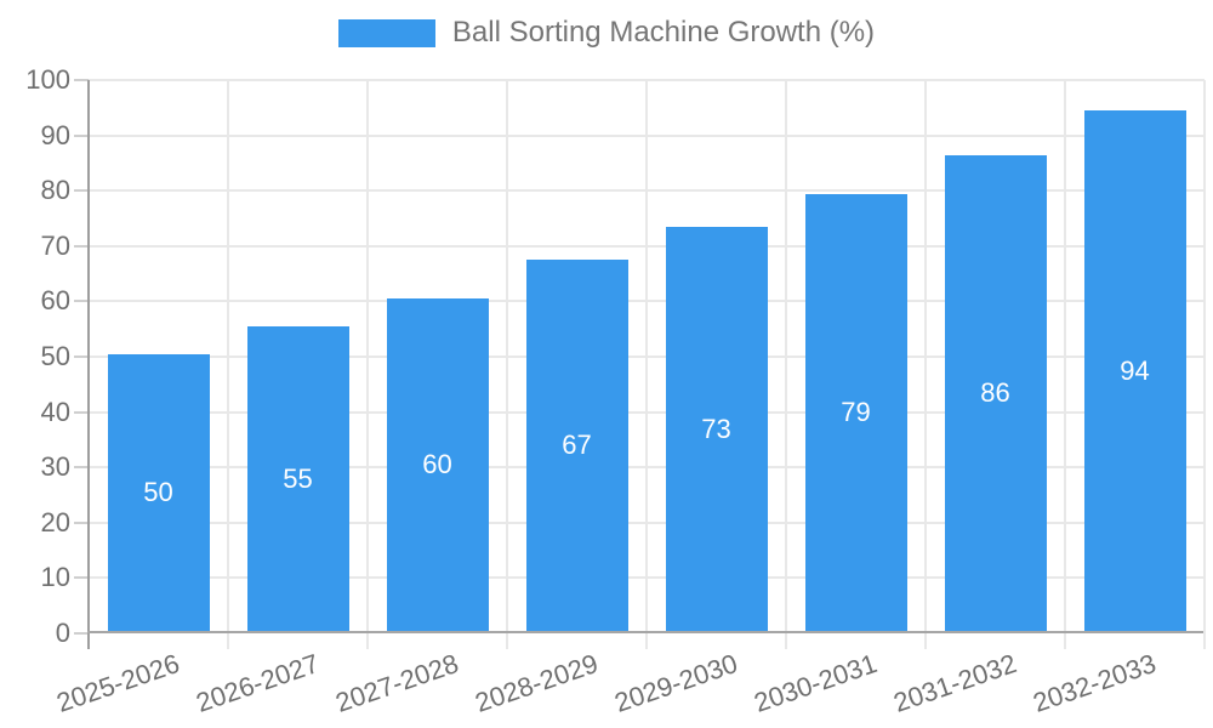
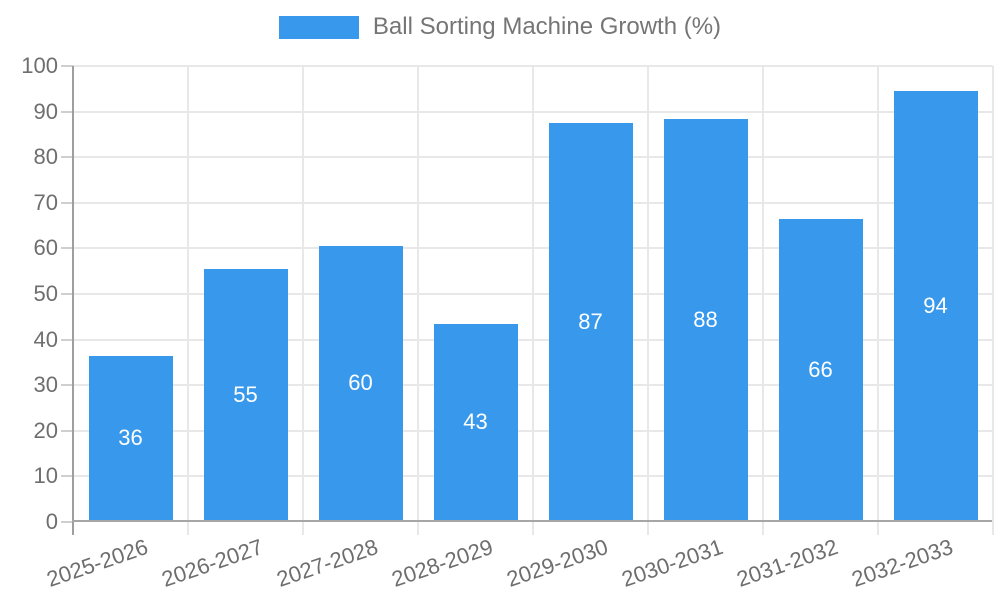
2025-2026: 50 -> 36
2028-2029: 67 -> 43
2029-2030: 73 -> 87
2030-2031: 79 -> 88
2031-2032: 86 -> 66
